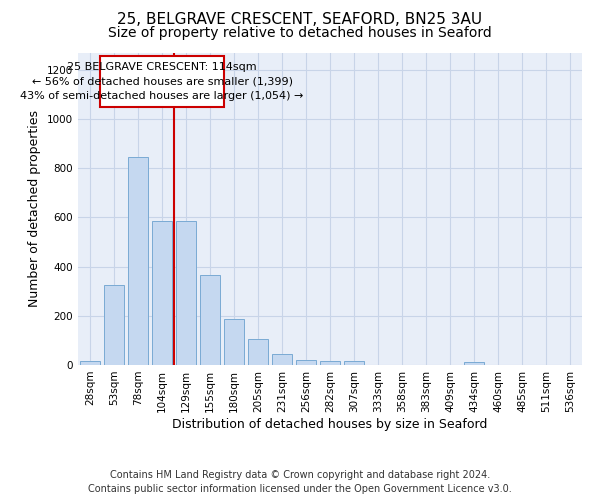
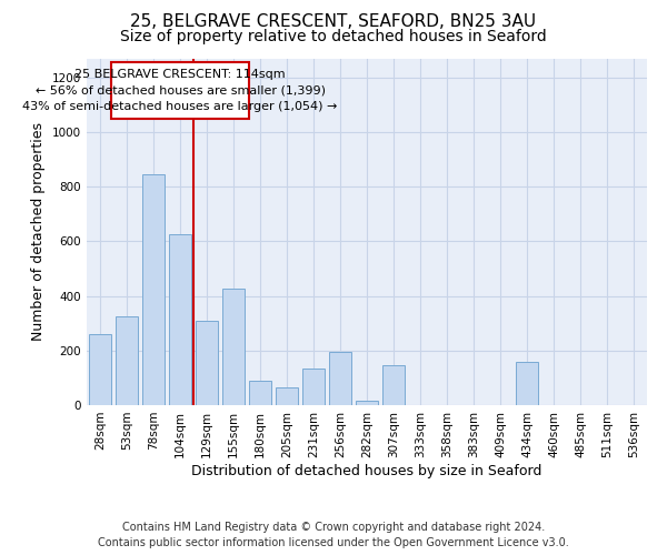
28sqm: 15 -> 260
104sqm: 585 -> 625
129sqm: 585 -> 310
155sqm: 365 -> 425
180sqm: 185 -> 90
205sqm: 105 -> 65
231sqm: 45 -> 135
256sqm: 20 -> 195
307sqm: 15 -> 145
434sqm: 12 -> 160
